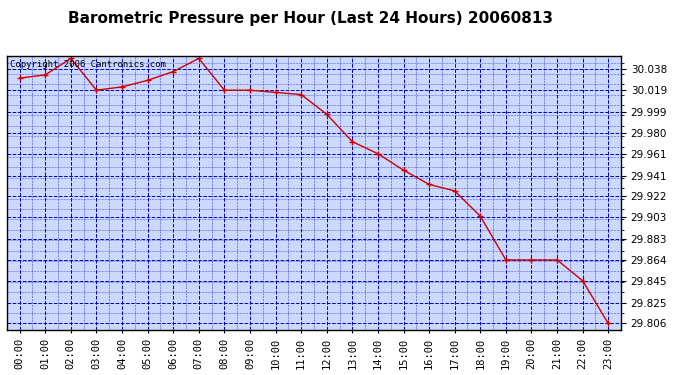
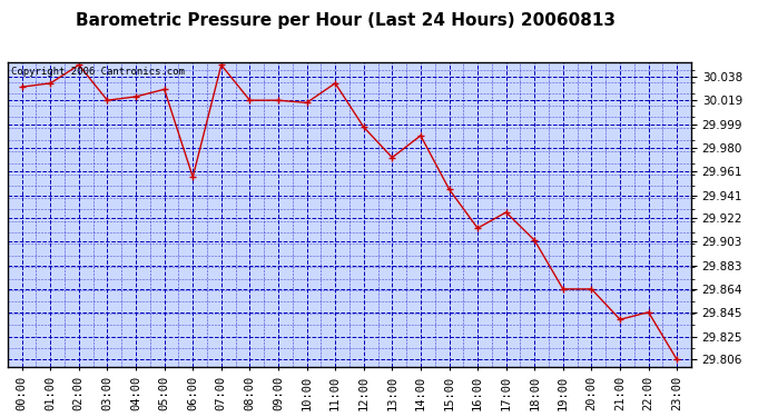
06:00: 30.036 -> 29.956
11:00: 30.015 -> 30.033
14:00: 29.961 -> 29.990
16:00: 29.933 -> 29.914
21:00: 29.864 -> 29.839
